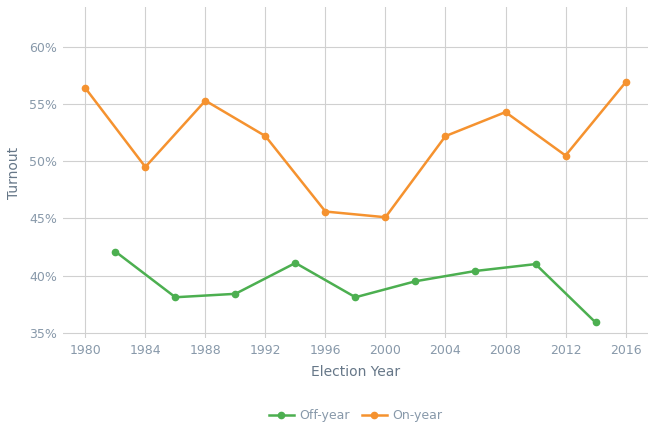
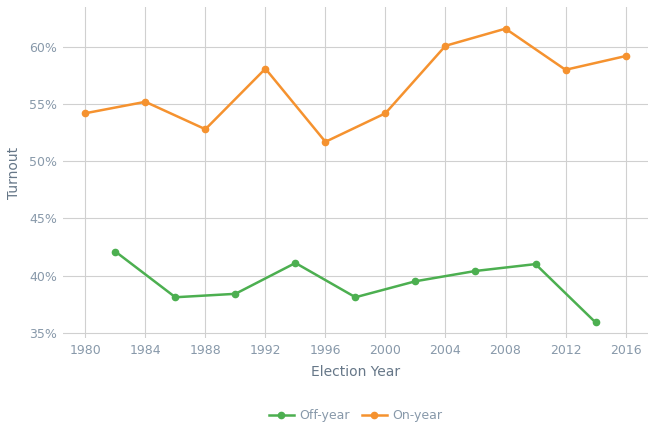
On-year/1980: 56.4% -> 54.2%
On-year/1984: 49.5% -> 55.2%
On-year/1988: 55.3% -> 52.8%
On-year/1992: 52.2% -> 58.1%
On-year/1996: 45.6% -> 51.7%
On-year/2000: 45.1% -> 54.2%
On-year/2004: 52.2% -> 60.1%
On-year/2008: 54.3% -> 61.6%
On-year/2012: 50.5% -> 58.0%
On-year/2016: 56.9% -> 59.2%
